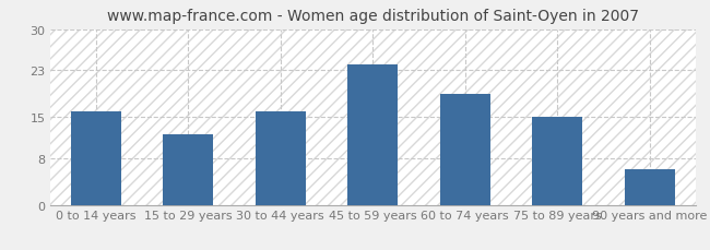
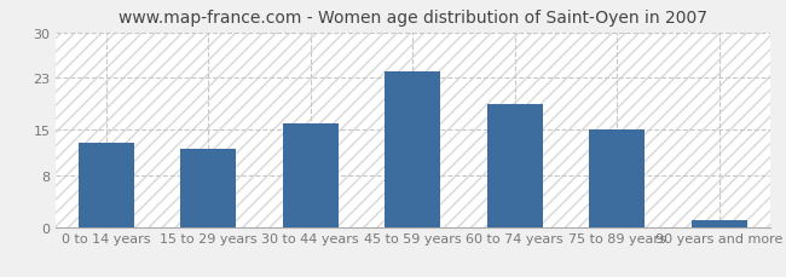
0 to 14 years: 16 -> 13
90 years and more: 6 -> 1
